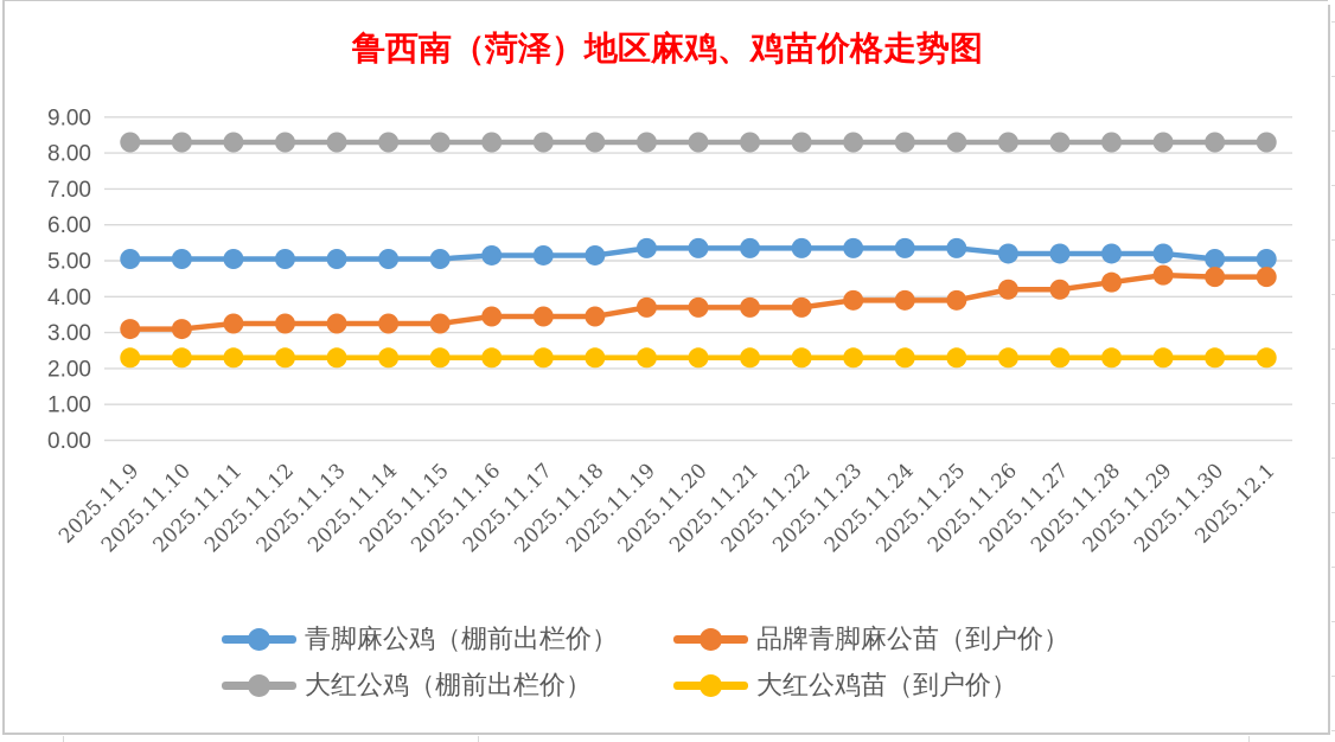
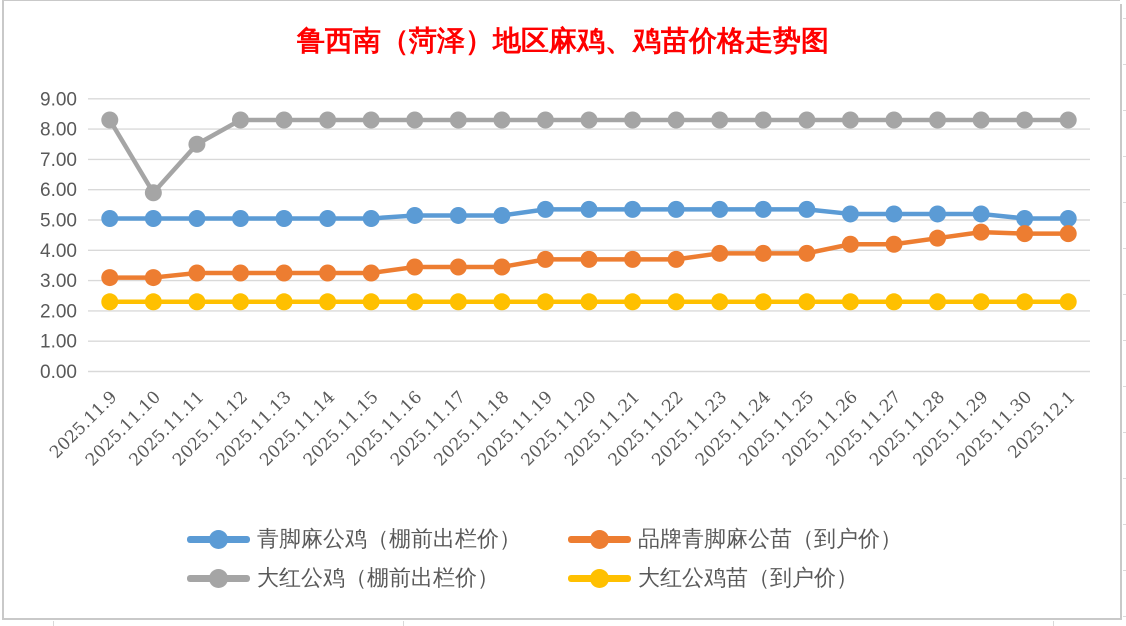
大红公鸡（棚前出栏价）/2025.11.10: 8.3 -> 5.9
大红公鸡（棚前出栏价）/2025.11.11: 8.3 -> 7.5
